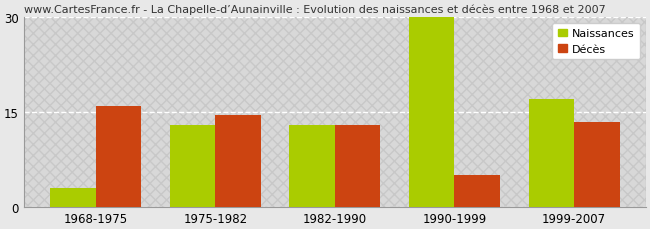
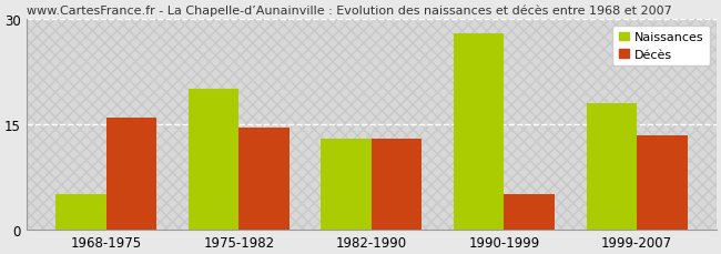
Naissances/1968-1975: 3 -> 5
Naissances/1975-1982: 13 -> 20
Naissances/1990-1999: 30 -> 28
Naissances/1999-2007: 17 -> 18
